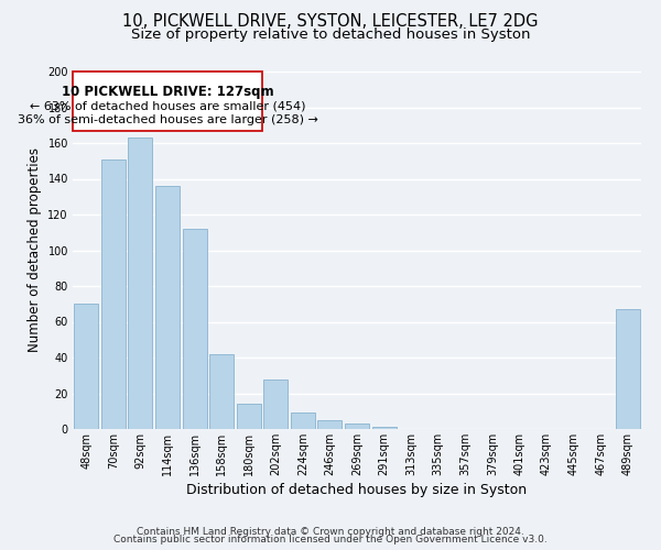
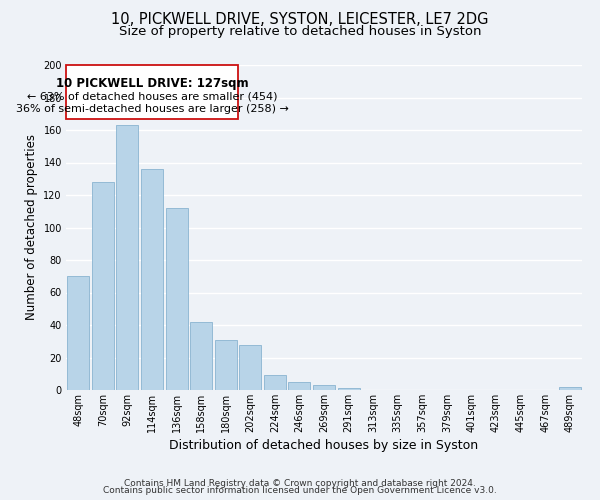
70sqm: 151 -> 128
180sqm: 14 -> 31
489sqm: 67 -> 2
